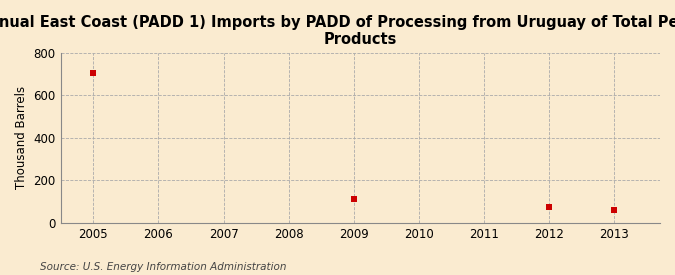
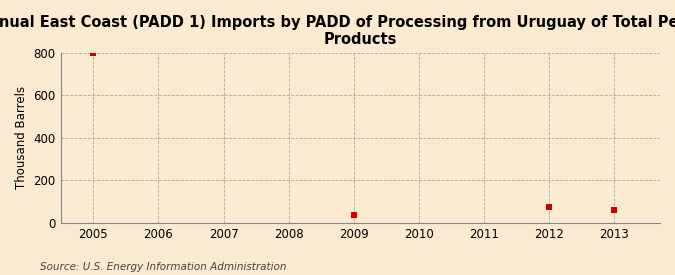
2005: 705 -> 797
2009: 110 -> 35
